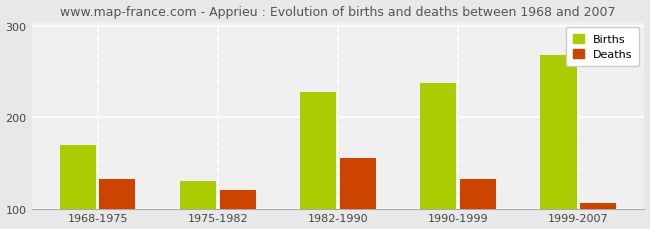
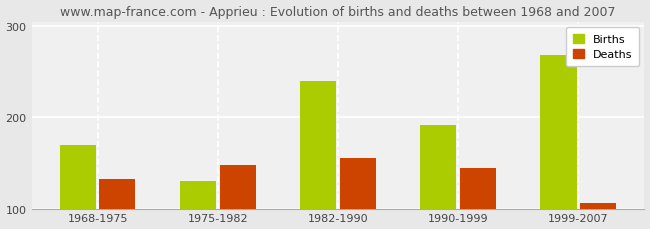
Deaths/1975-1982: 120 -> 148
Births/1982-1990: 228 -> 240
Births/1990-1999: 238 -> 192
Deaths/1990-1999: 132 -> 144
